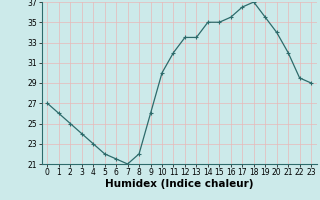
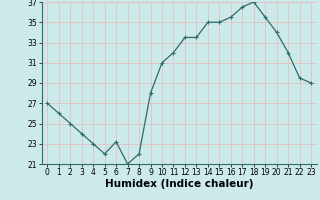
6: 21.5 -> 23.2
9: 26.0 -> 28.0
10: 30.0 -> 31.0
